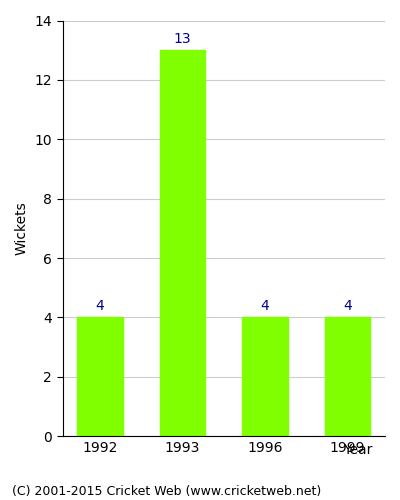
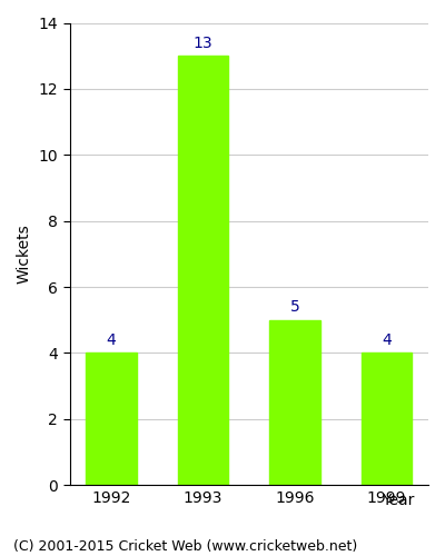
1996: 4 -> 5
